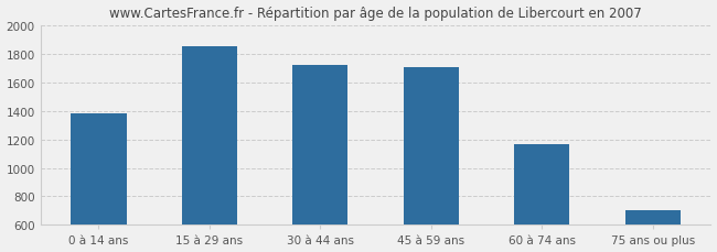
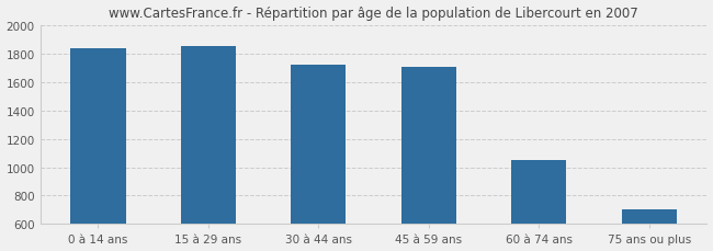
0 à 14 ans: 1380 -> 1840
60 à 74 ans: 1170 -> 1050
